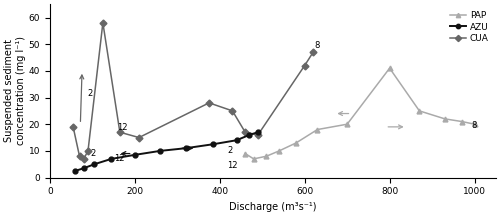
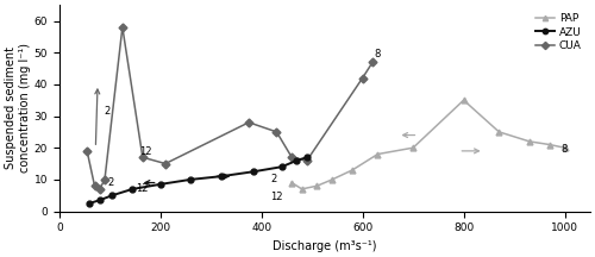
PAP/800: 41 -> 35
